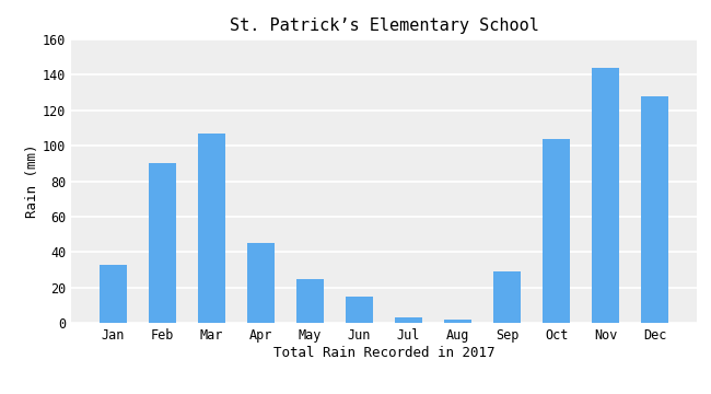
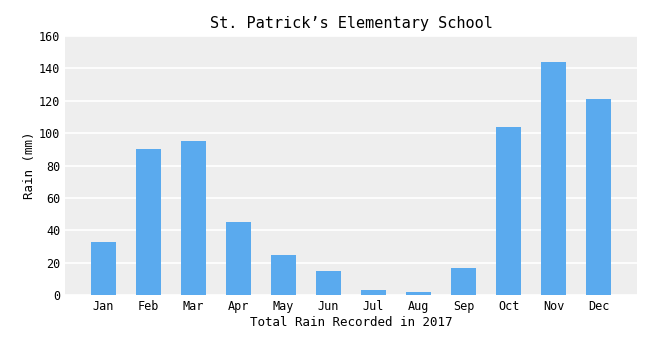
Mar: 107 -> 95
Sep: 29 -> 17
Dec: 128 -> 121
